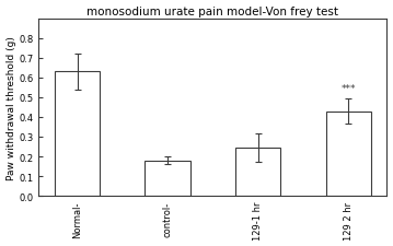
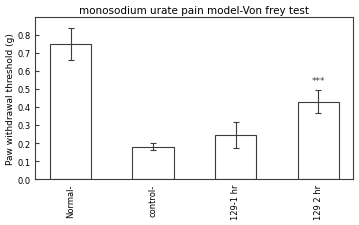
Normal-: 0.63 -> 0.75
